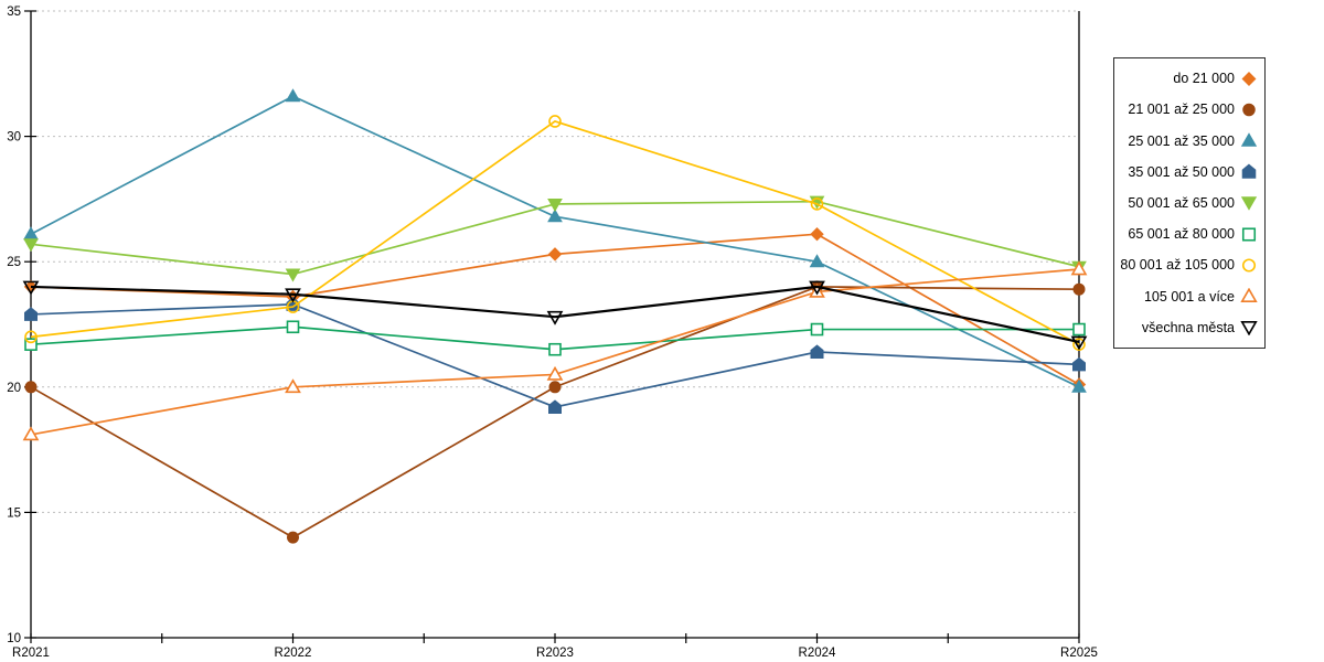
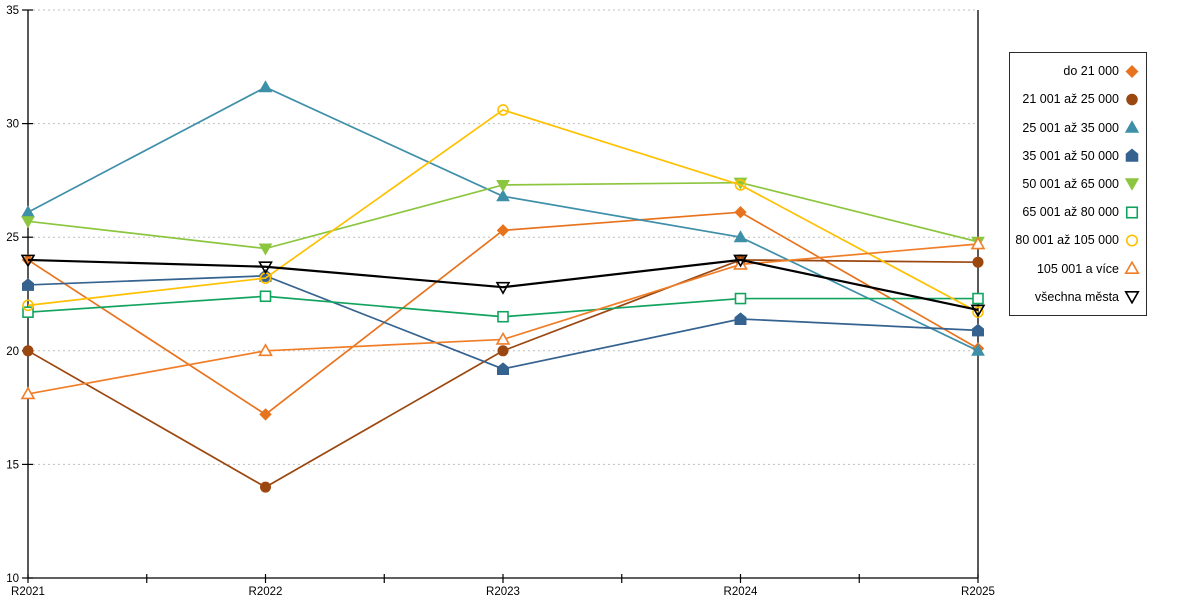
do 21 000/R2022: 23.6 -> 17.2
